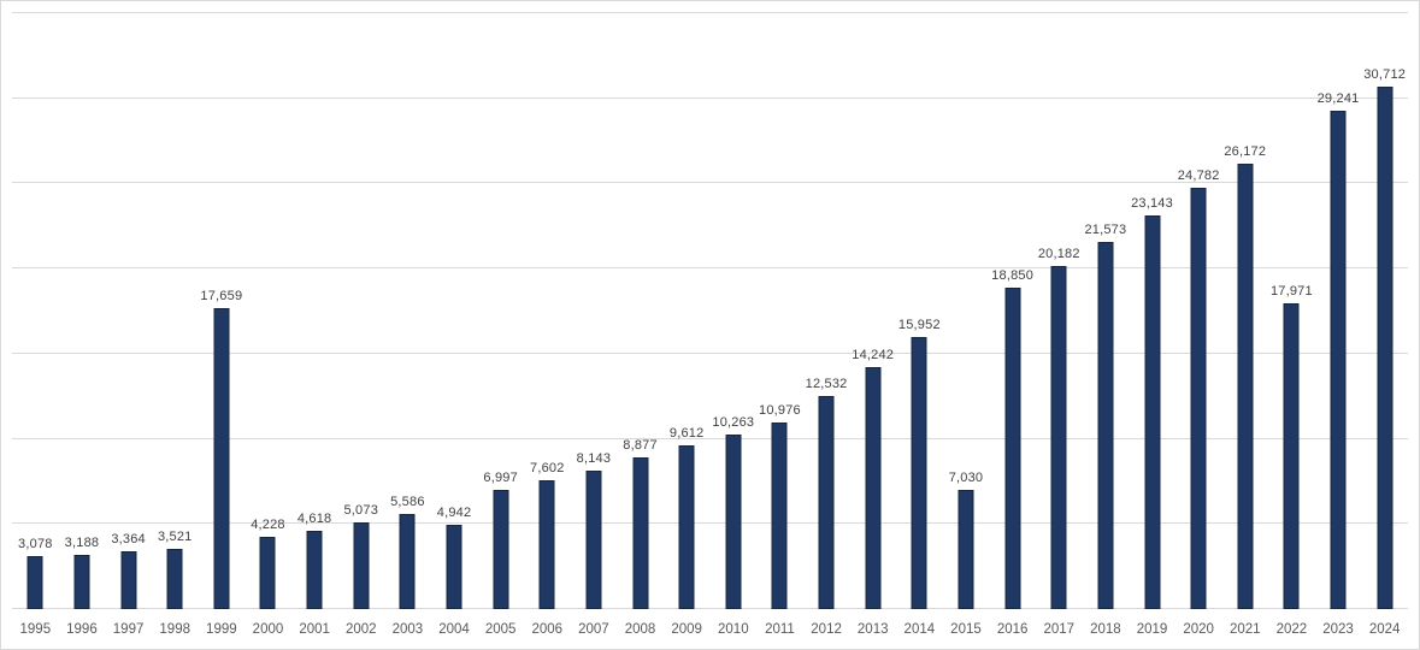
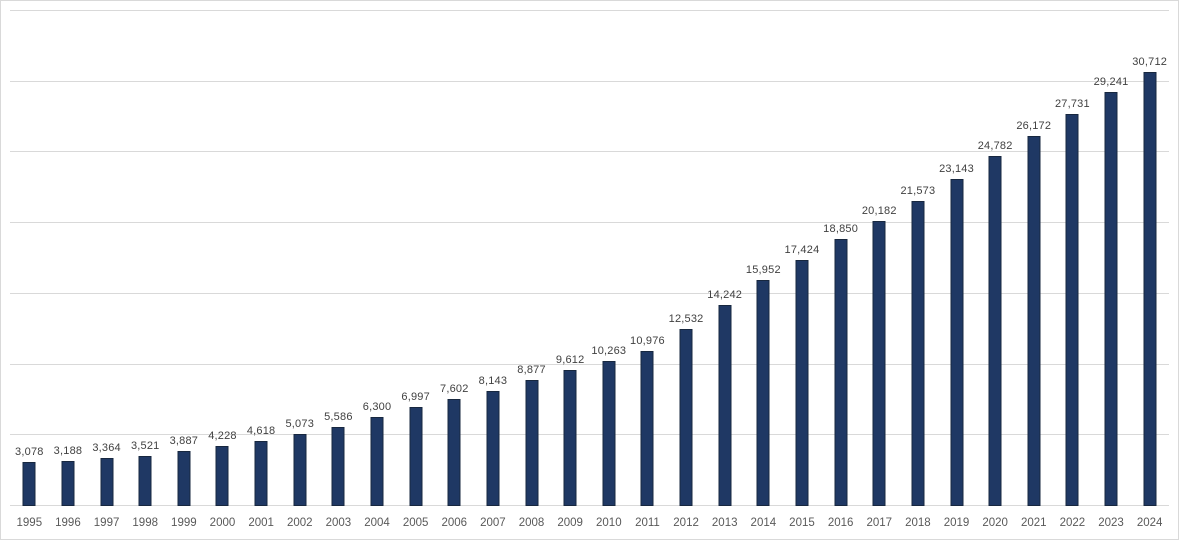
1999: 17,659 -> 3,887
2004: 4,942 -> 6,300
2015: 7,030 -> 17,424
2022: 17,971 -> 27,731
